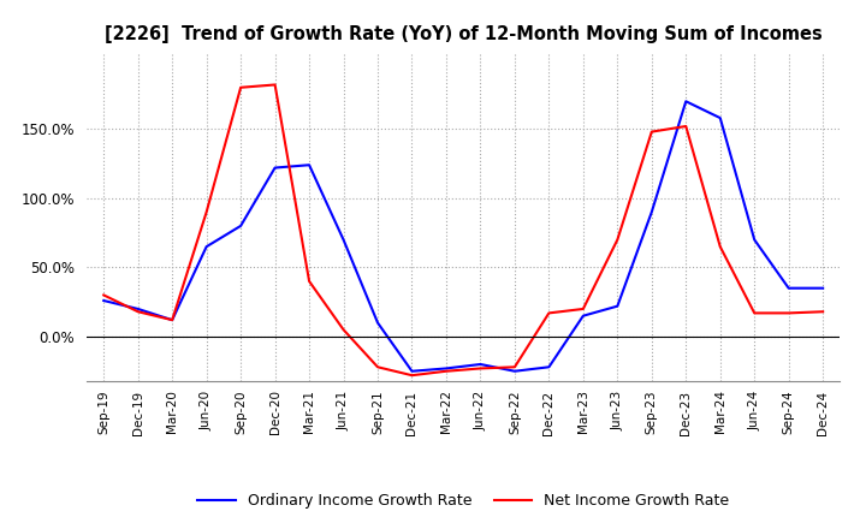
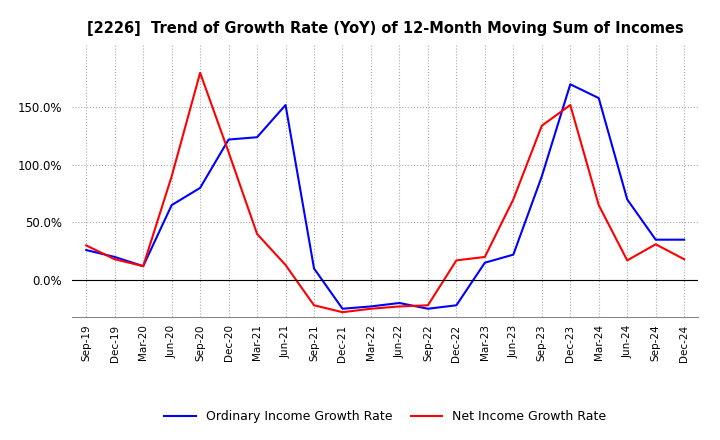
Net Income Growth Rate/Dec-20: 182% -> 111%
Ordinary Income Growth Rate/Jun-21: 70% -> 152%
Net Income Growth Rate/Jun-21: 5% -> 13%
Net Income Growth Rate/Sep-23: 148% -> 134%
Net Income Growth Rate/Sep-24: 17% -> 31%
